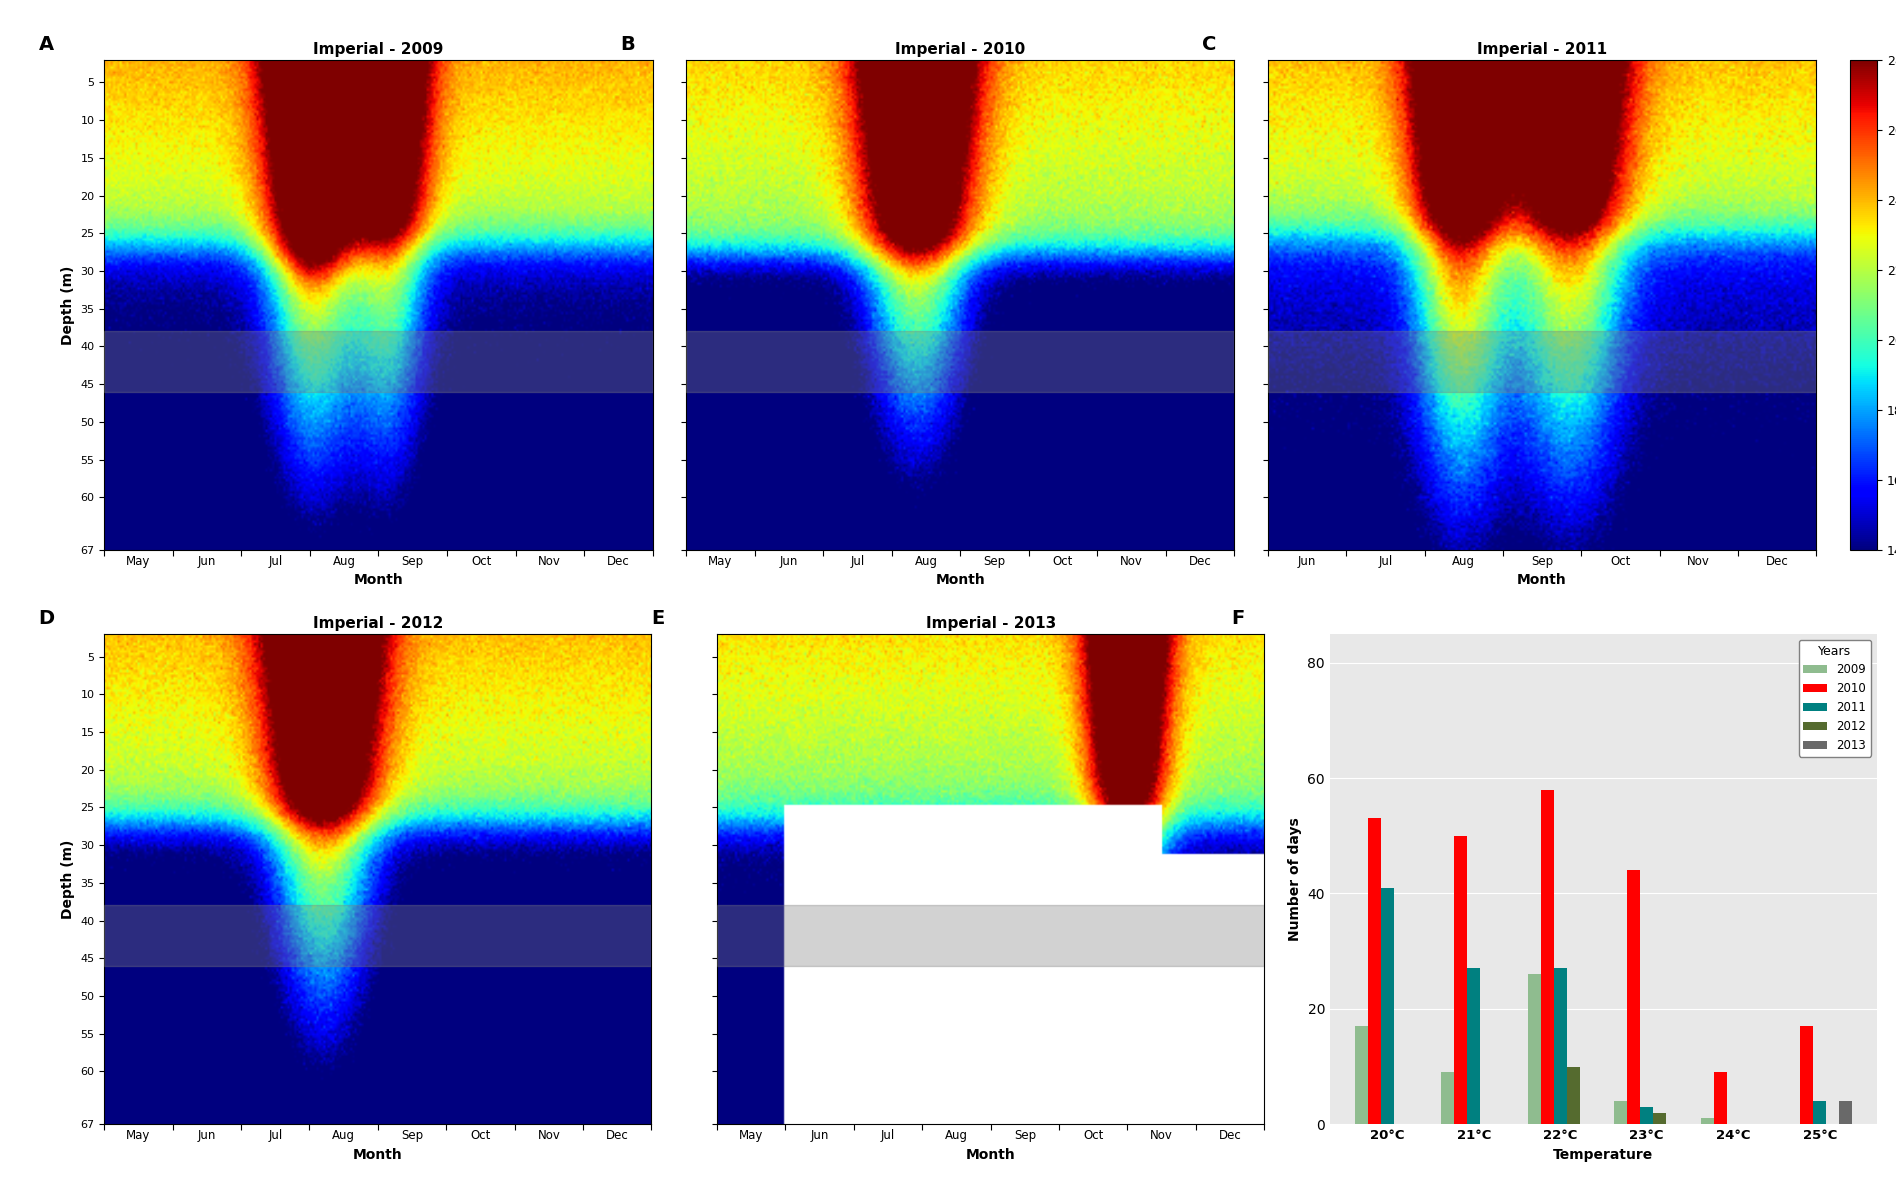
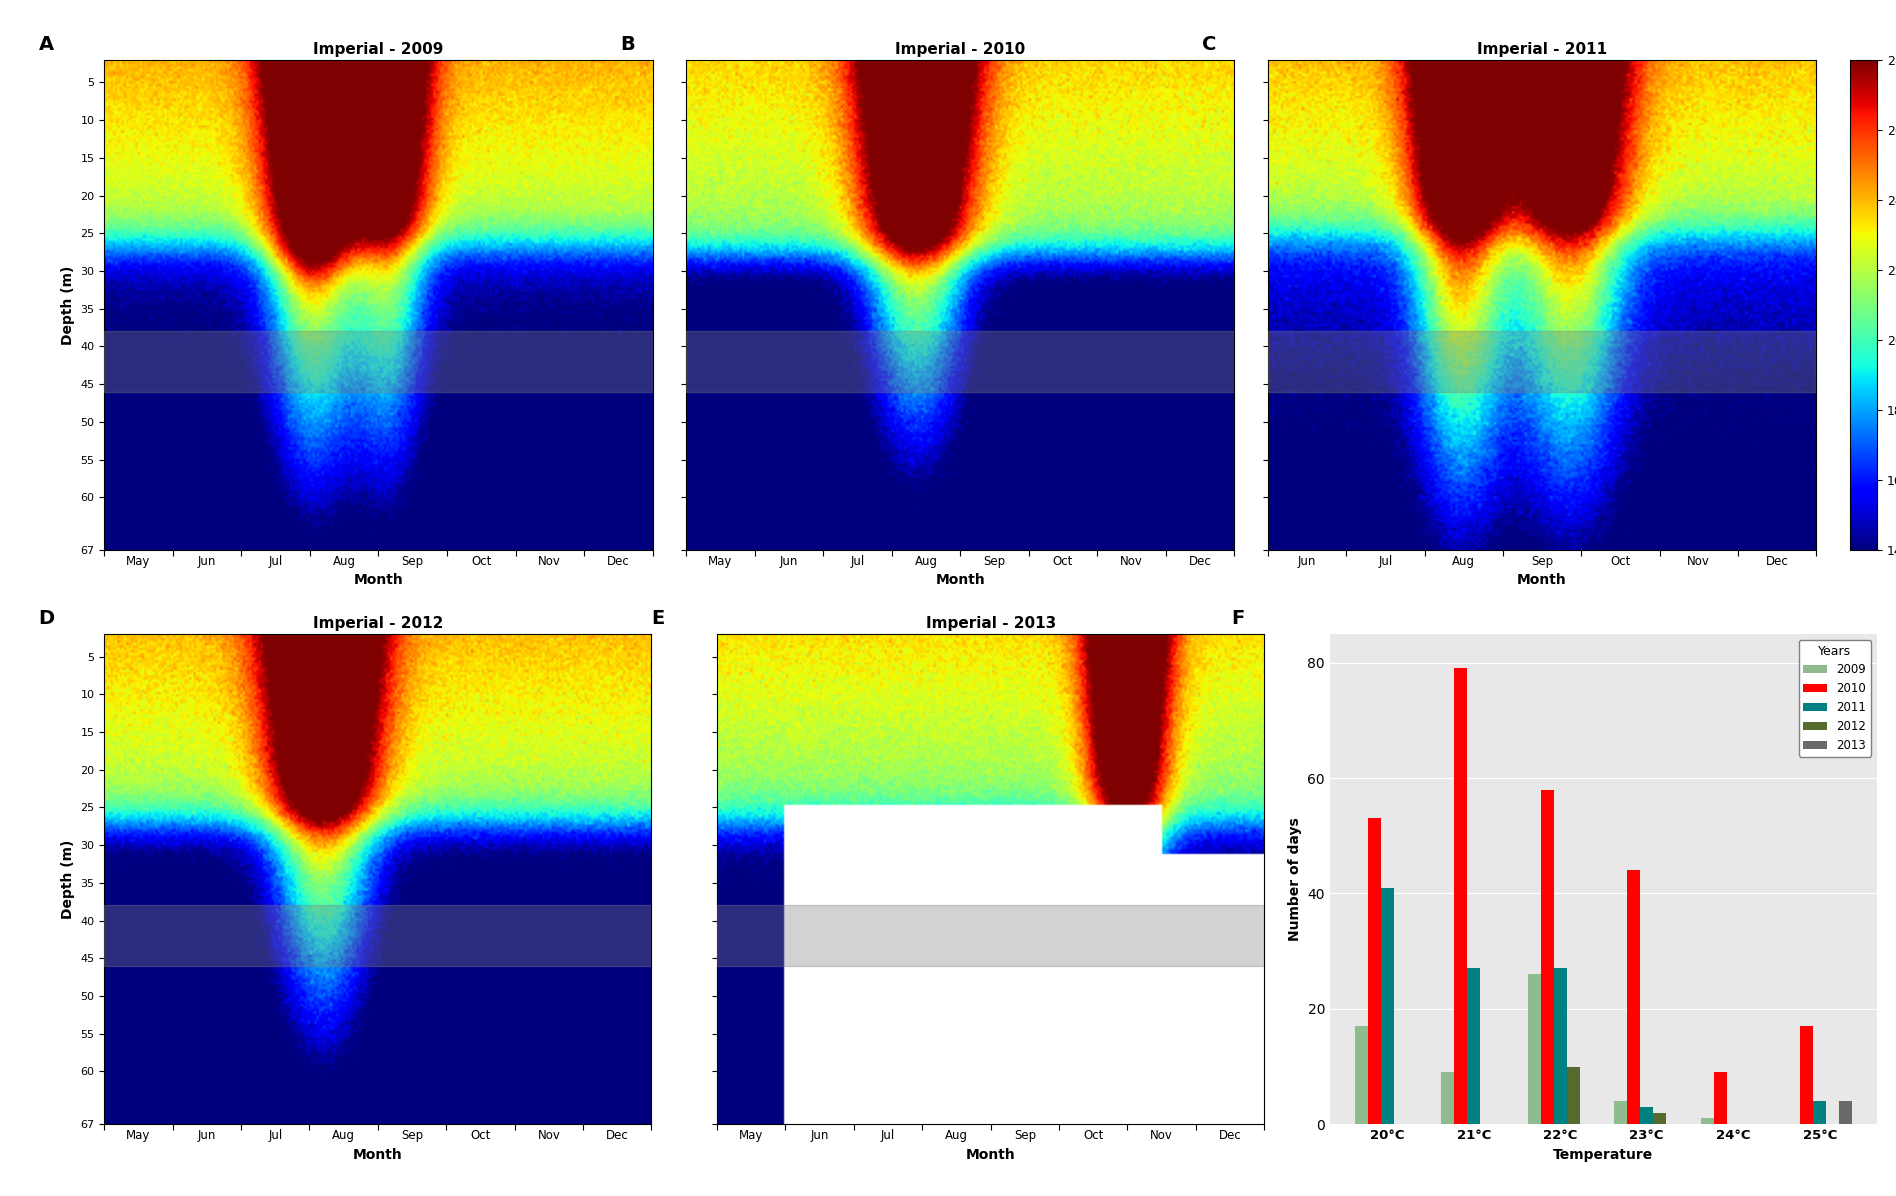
2010/21°C: 50 -> 79
